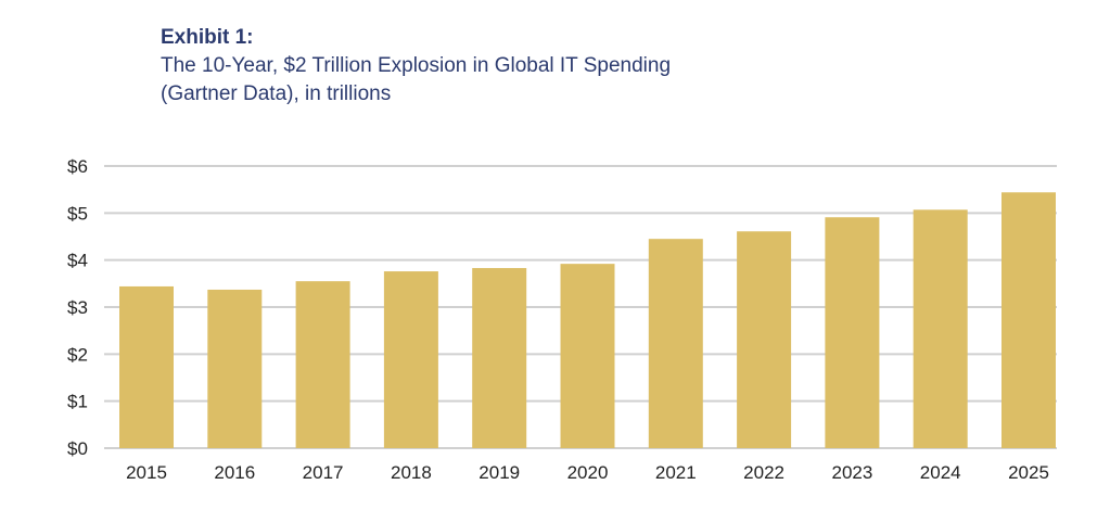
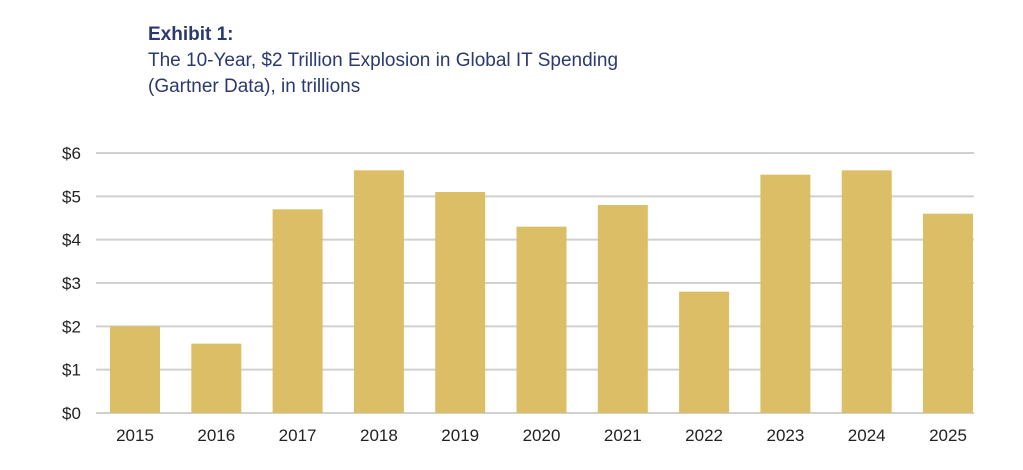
2015: $3.4 -> $2.0
2016: $3.4 -> $1.6
2017: $3.5 -> $4.7
2018: $3.8 -> $5.6
2019: $3.8 -> $5.1
2020: $3.9 -> $4.3
2021: $4.5 -> $4.8
2022: $4.6 -> $2.8
2023: $4.9 -> $5.5
2024: $5.1 -> $5.6
2025: $5.4 -> $4.6
